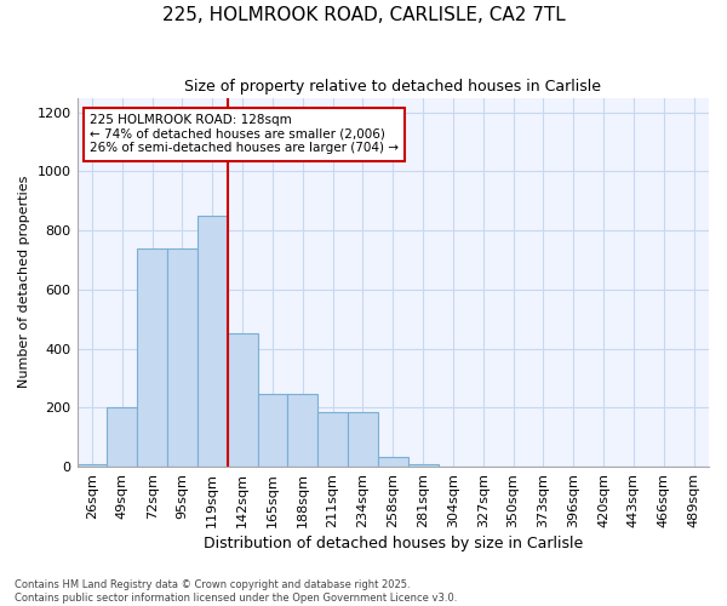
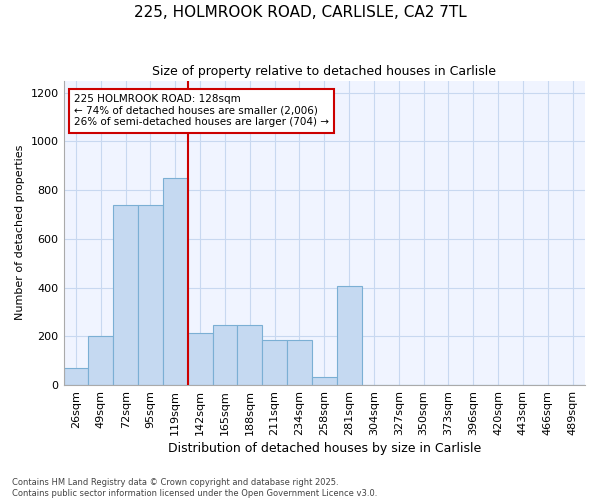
26sqm: 10 -> 70
142sqm: 450 -> 215
281sqm: 10 -> 405
